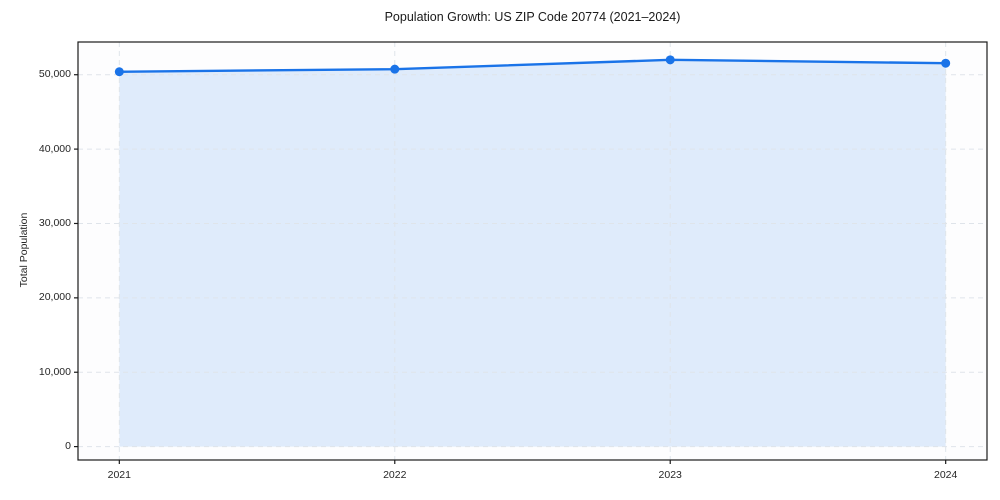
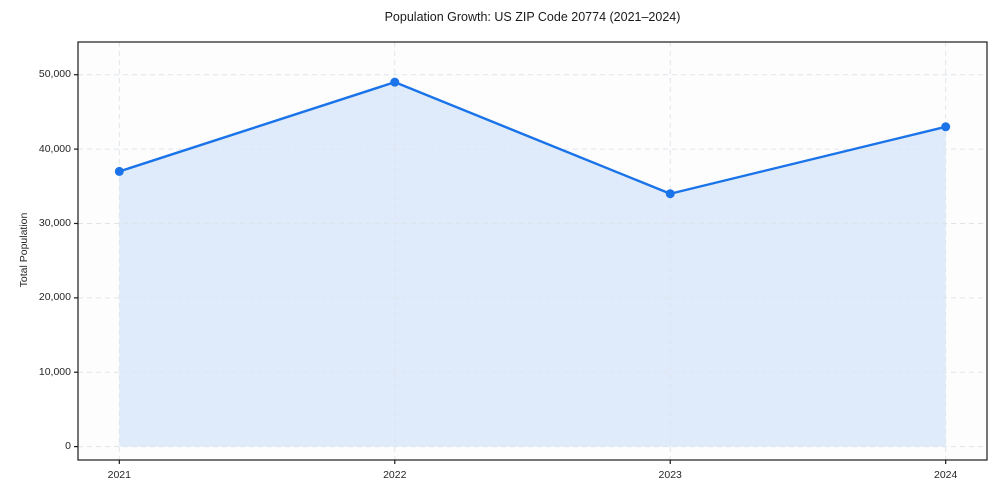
2021: 50000 -> 37000
2022: 51000 -> 49000
2023: 52000 -> 34000
2024: 52000 -> 43000
